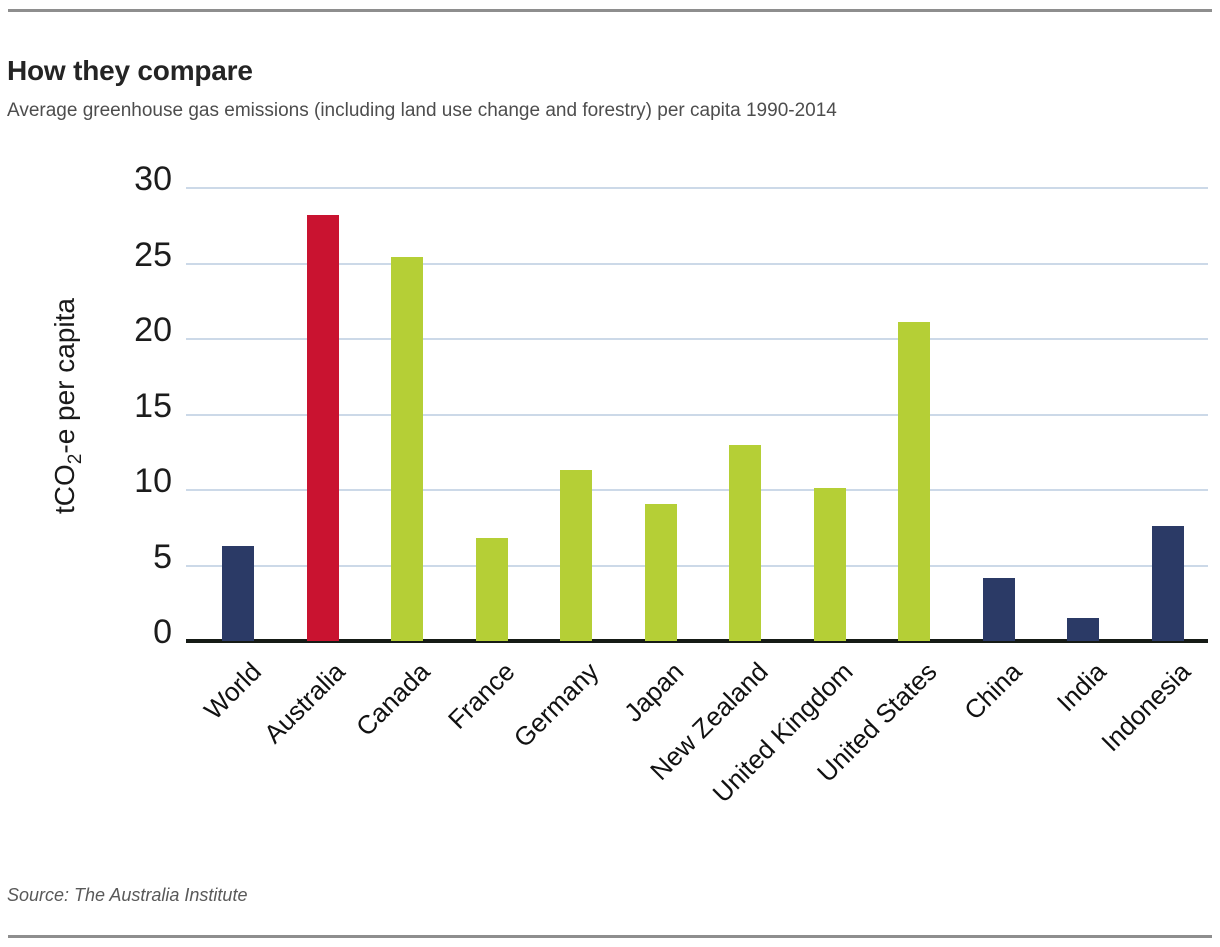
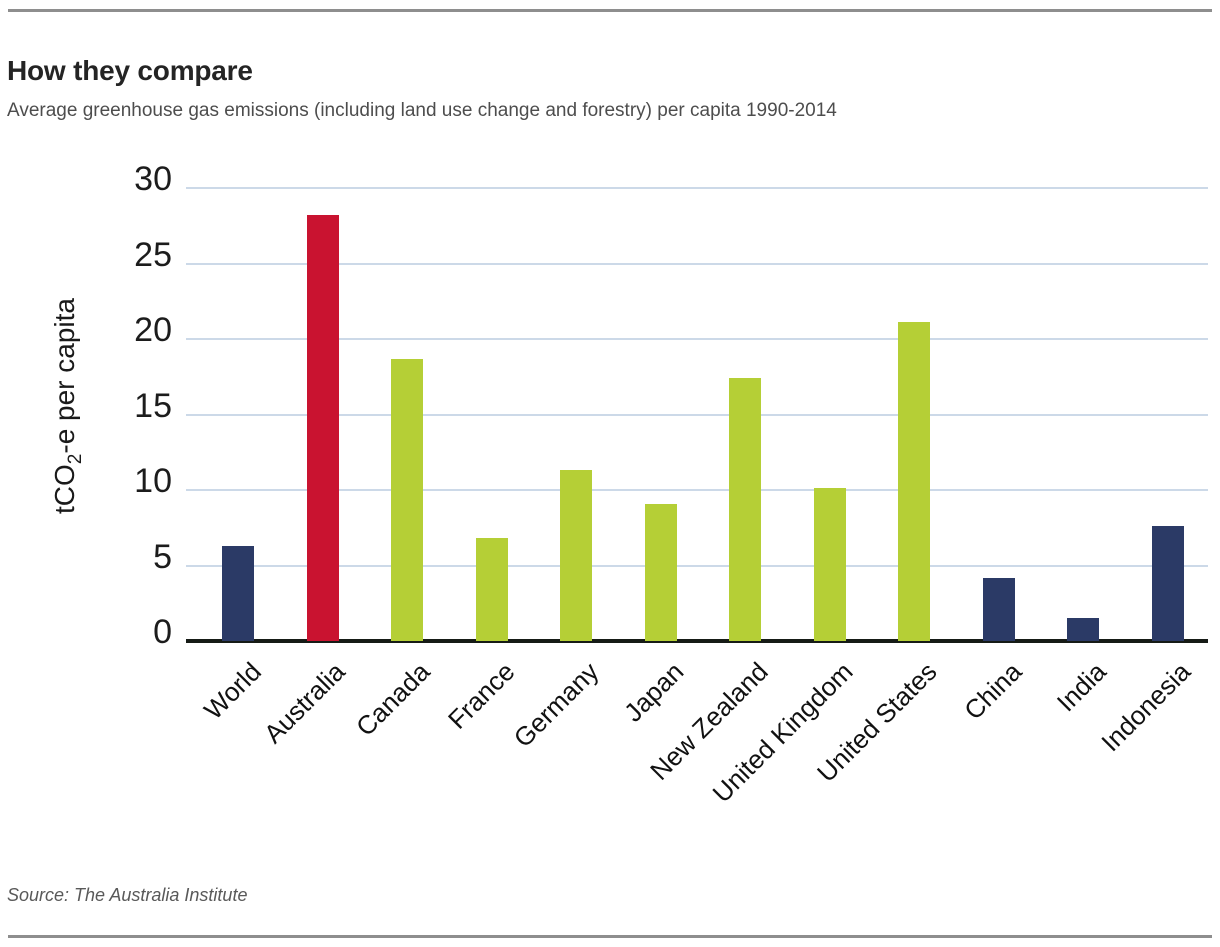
Canada: 25.4 -> 18.7
New Zealand: 13.0 -> 17.4
